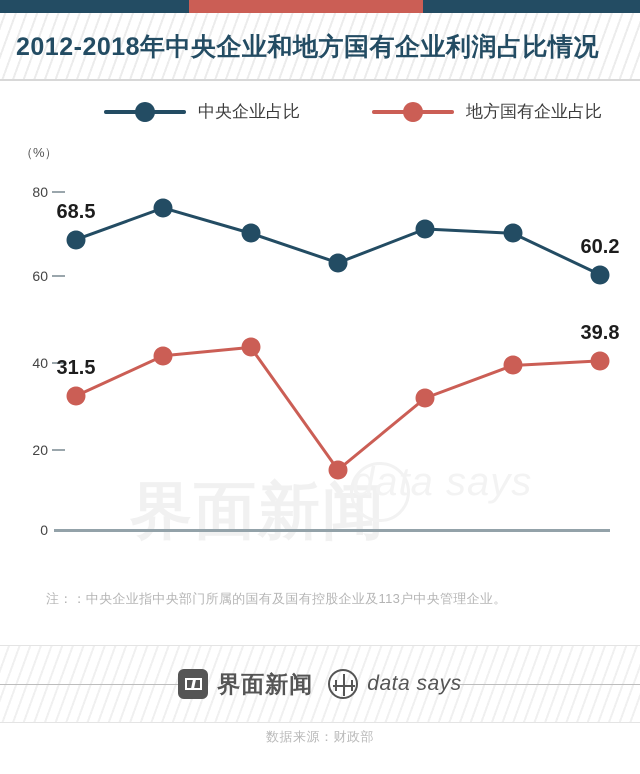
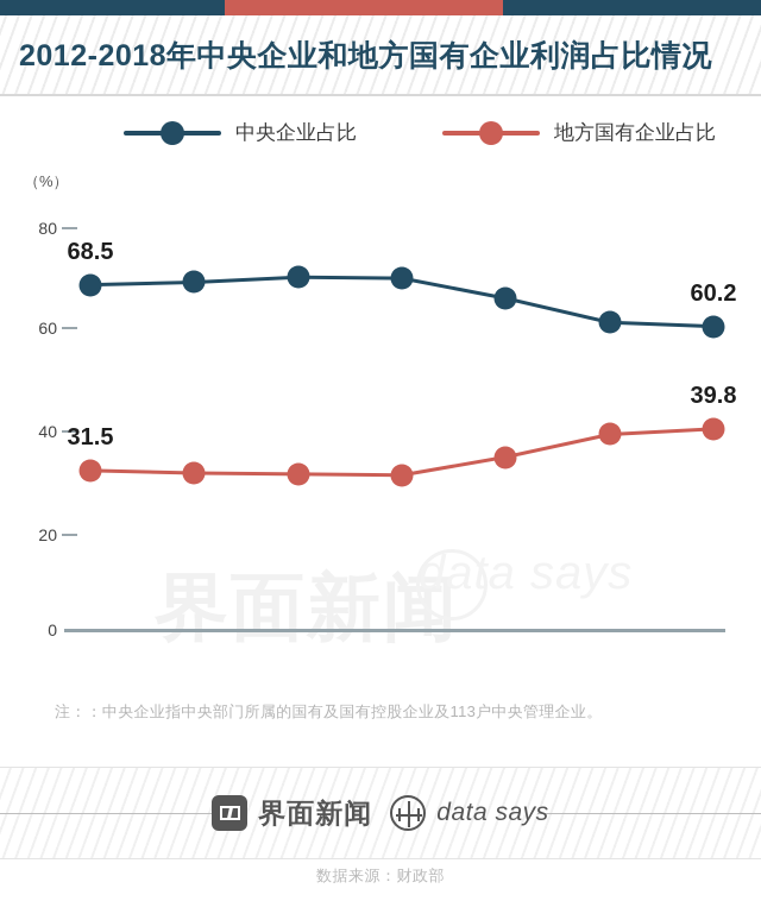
中央企业占比/2013: 76 -> 69
地方国有企业占比/2013: 41 -> 31
地方国有企业占比/2014: 43 -> 31
中央企业占比/2015: 63 -> 70
地方国有企业占比/2015: 14 -> 31
中央企业占比/2016: 71 -> 66
地方国有企业占比/2016: 31 -> 34
中央企业占比/2017: 70 -> 61
